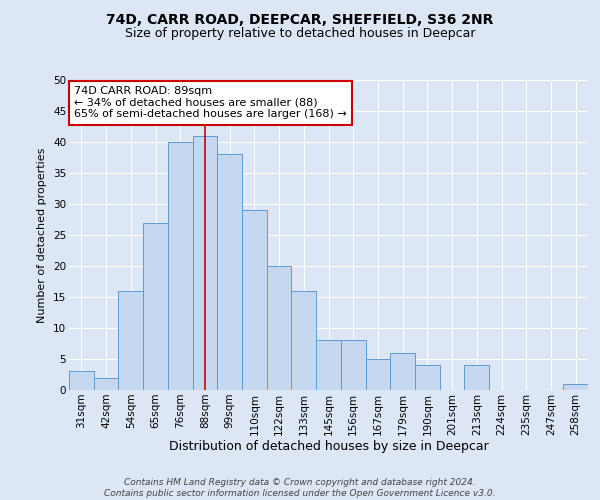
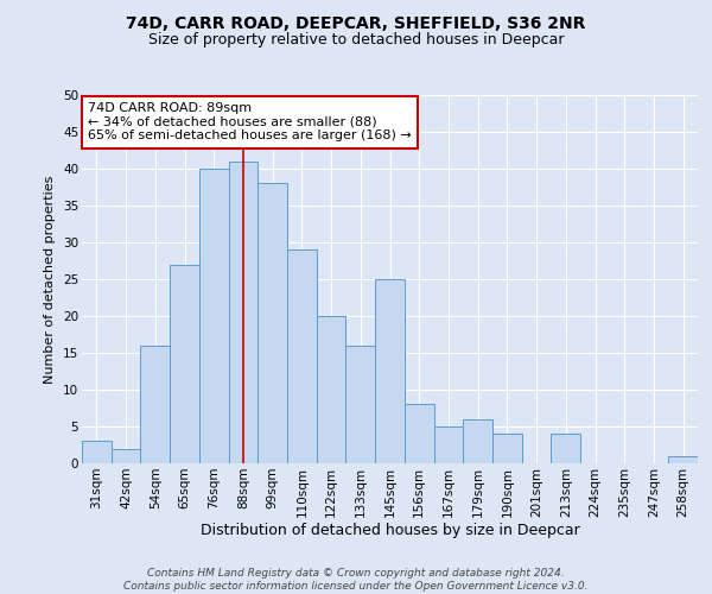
145sqm: 8 -> 25
